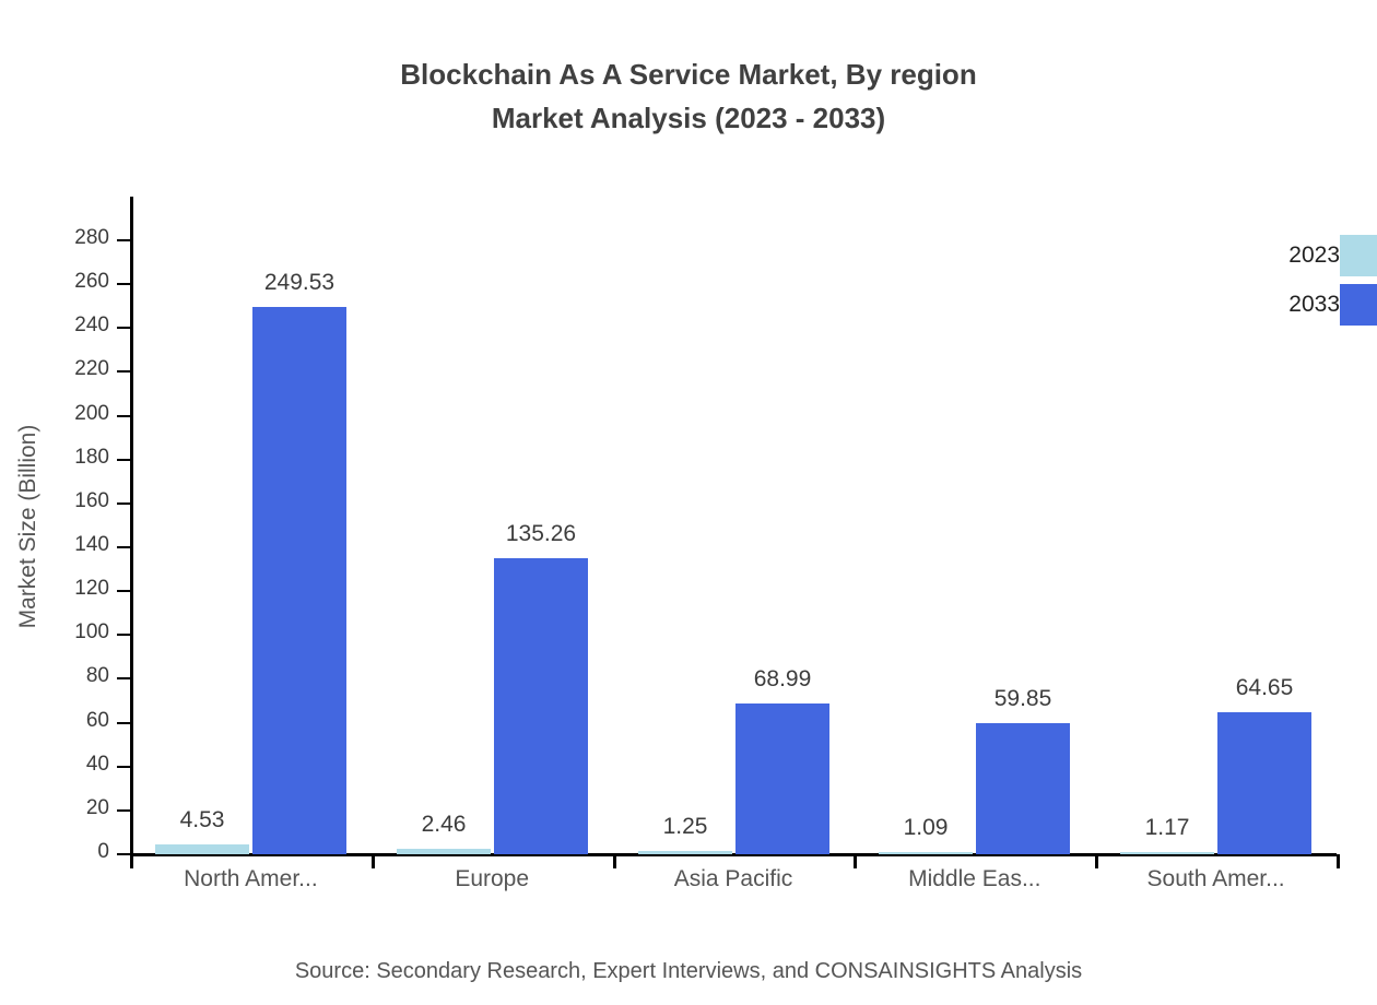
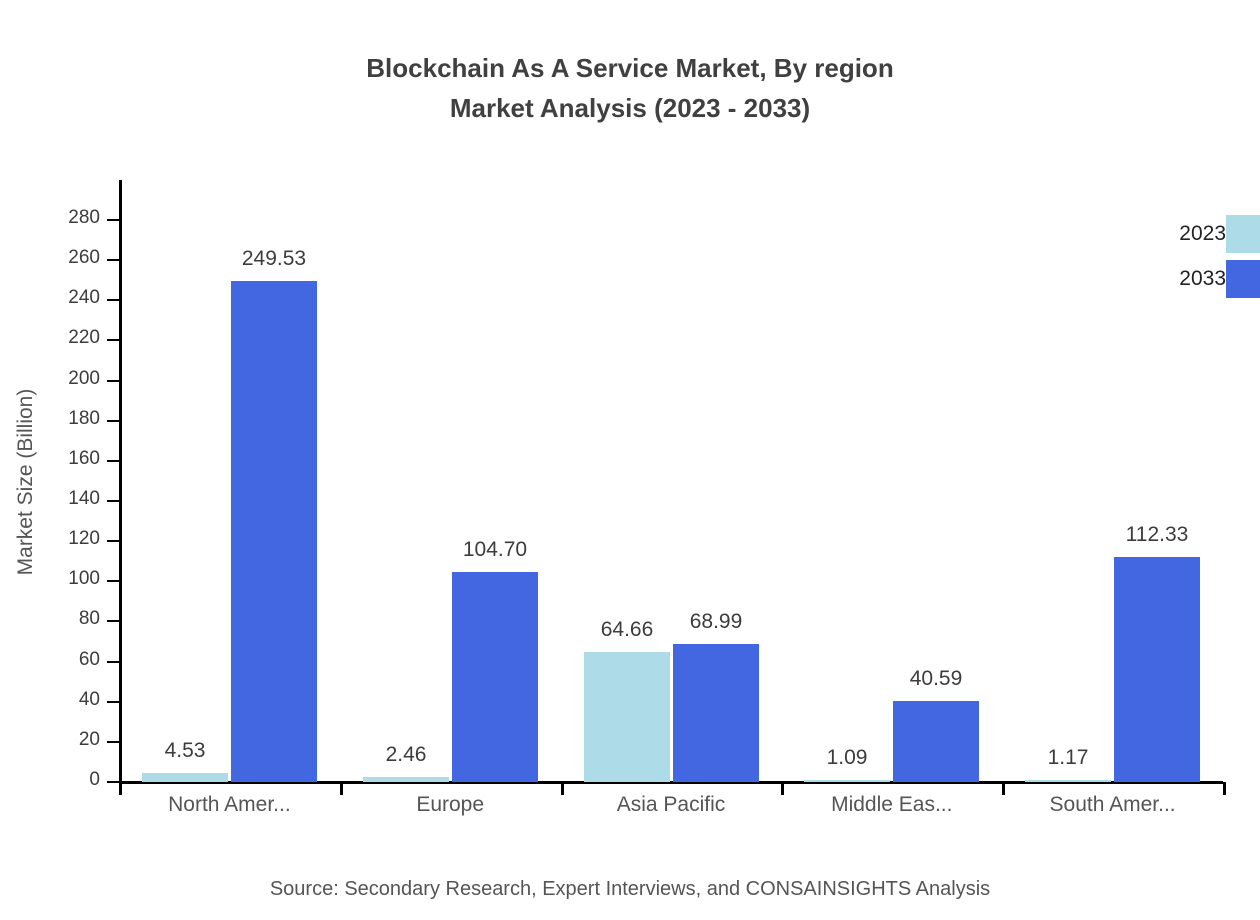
2033/Europe: 135.26 -> 104.70
2023/Asia Pacific: 1.25 -> 64.66
2033/Middle Eas...: 59.85 -> 40.59
2033/South Amer...: 64.65 -> 112.33
